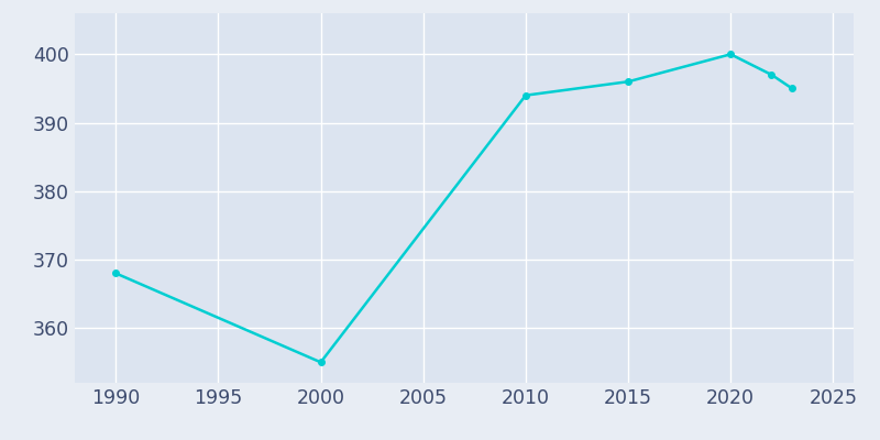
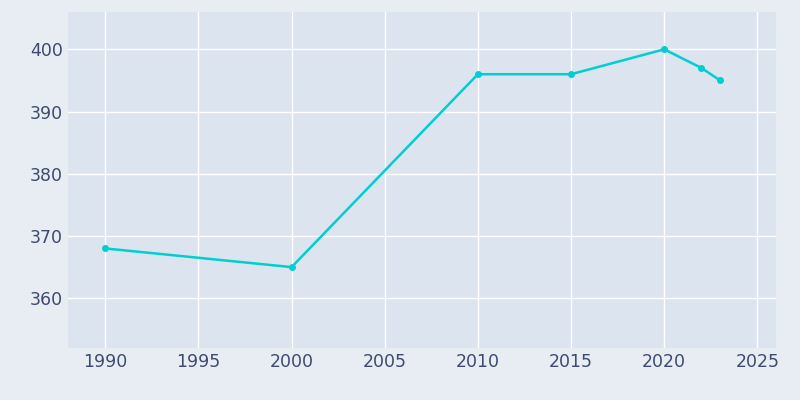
2000: 355 -> 365
2010: 394 -> 396
